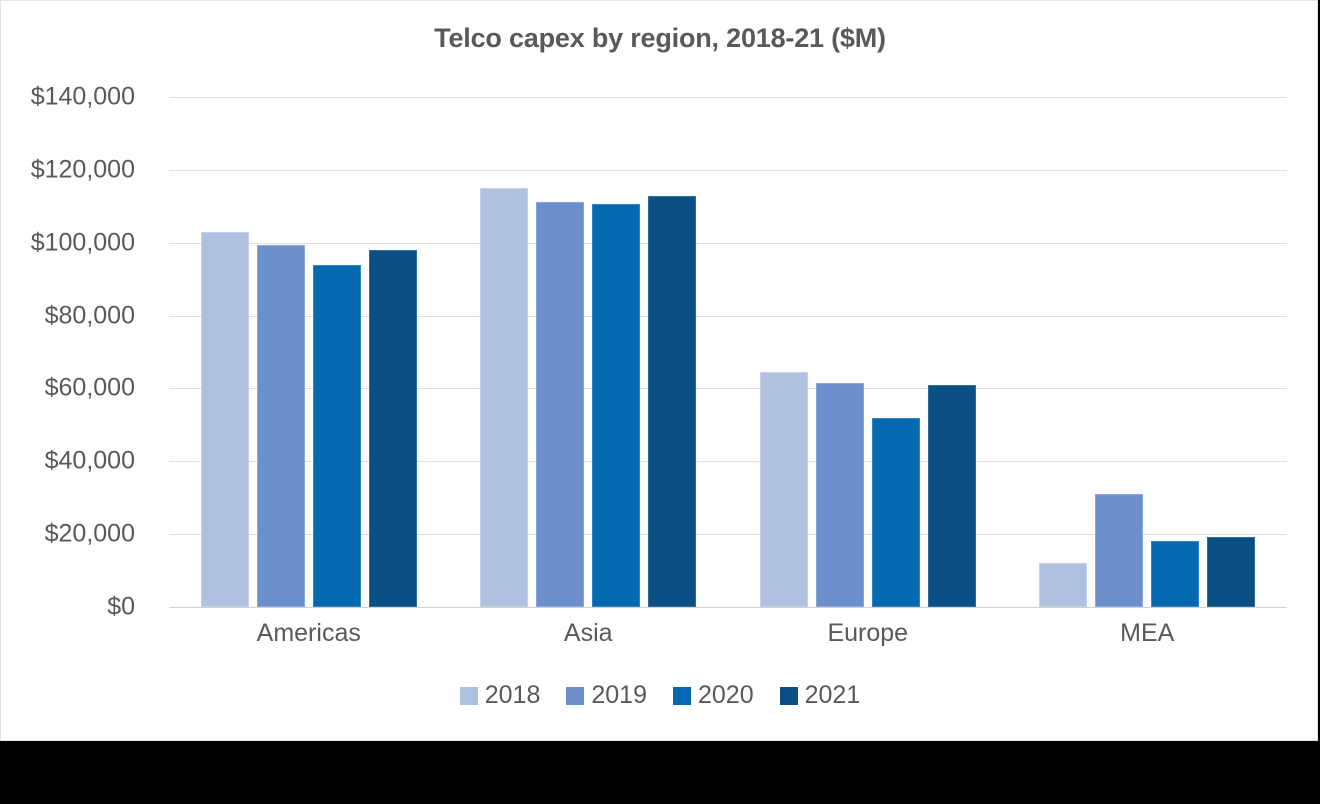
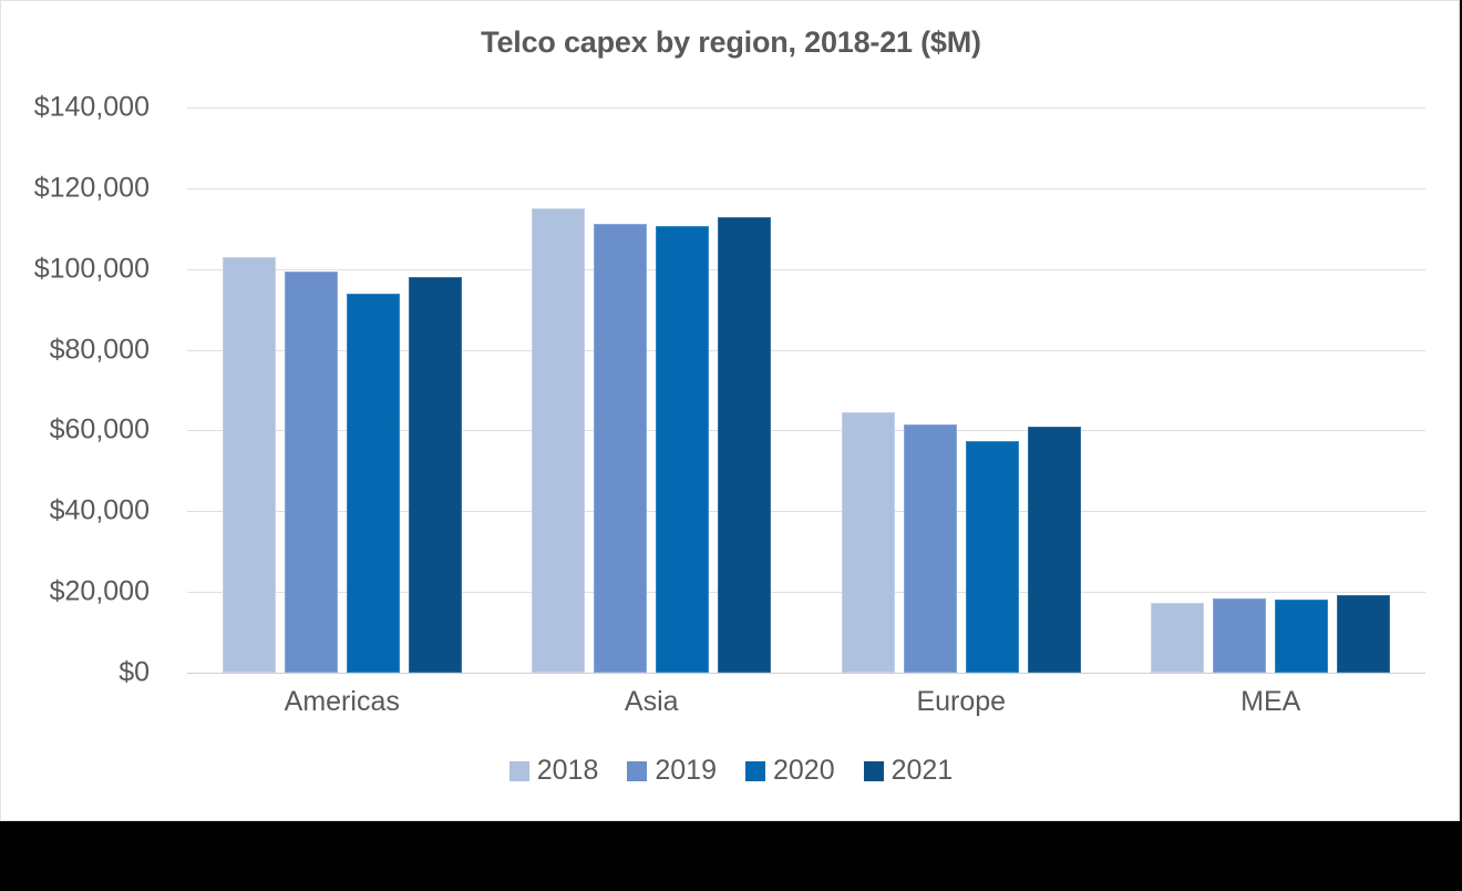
2020/Europe: $52000 -> $58000
2018/MEA: $12000 -> $17000
2019/MEA: $31000 -> $18000
